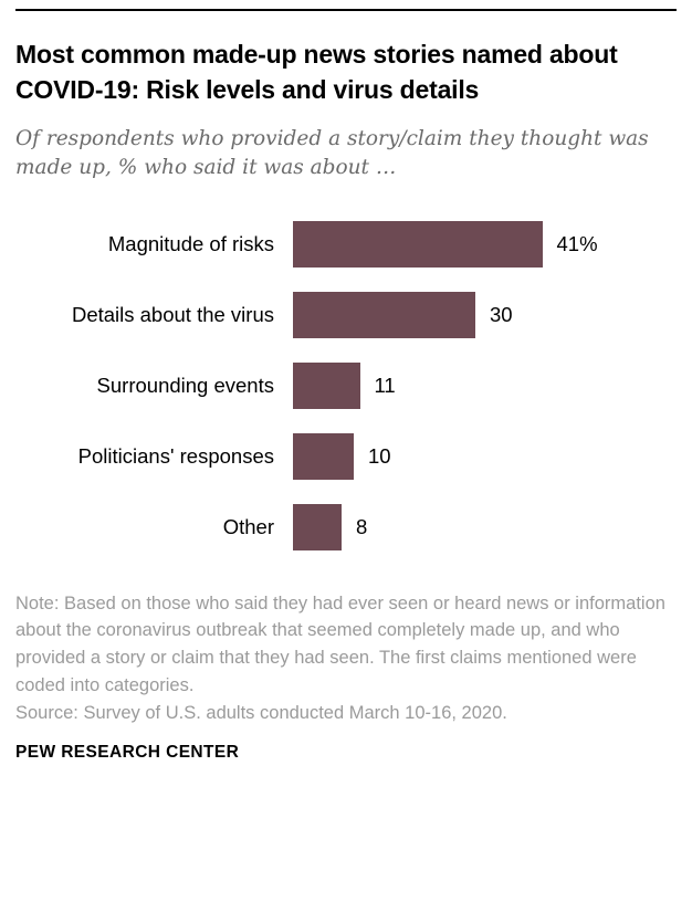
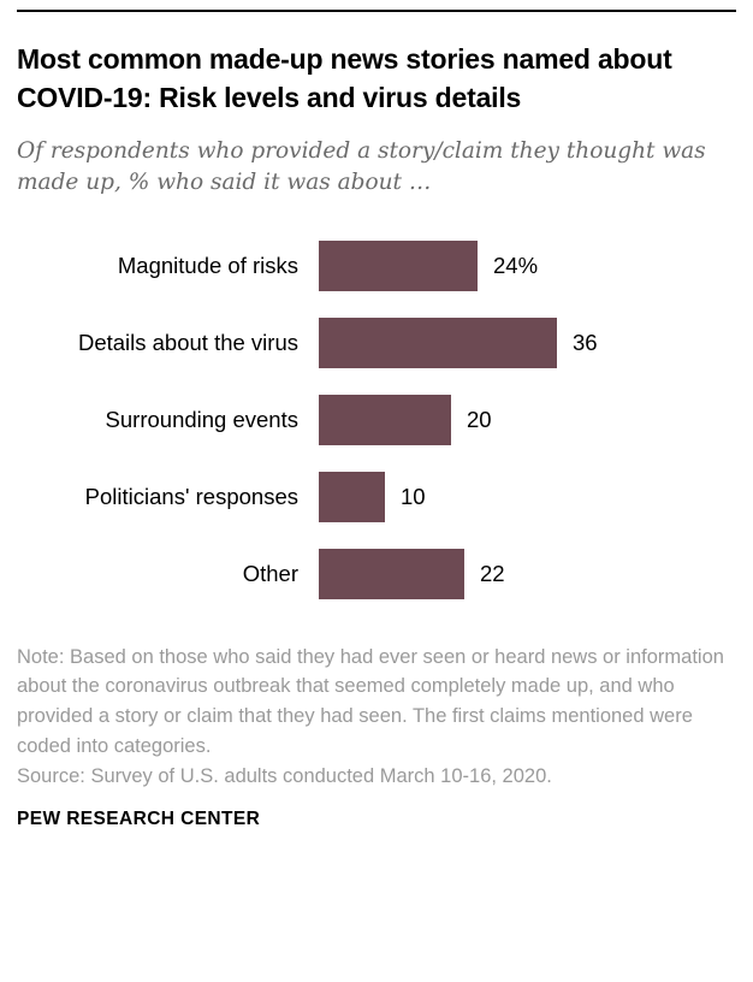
Magnitude of risks: 41% -> 24%
Details about the virus: 30 -> 36
Surrounding events: 11 -> 20
Other: 8 -> 22
